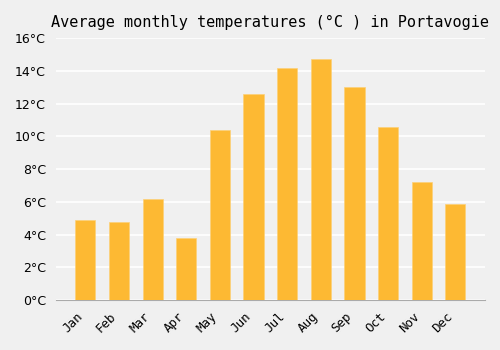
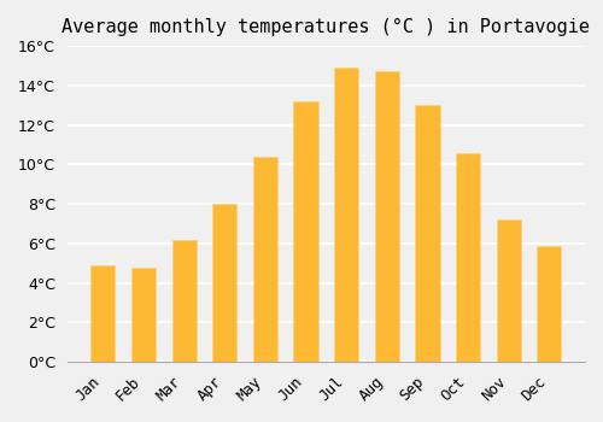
Apr: 3.8°C -> 8.0°C
Jun: 12.6°C -> 13.2°C
Jul: 14.2°C -> 14.9°C
